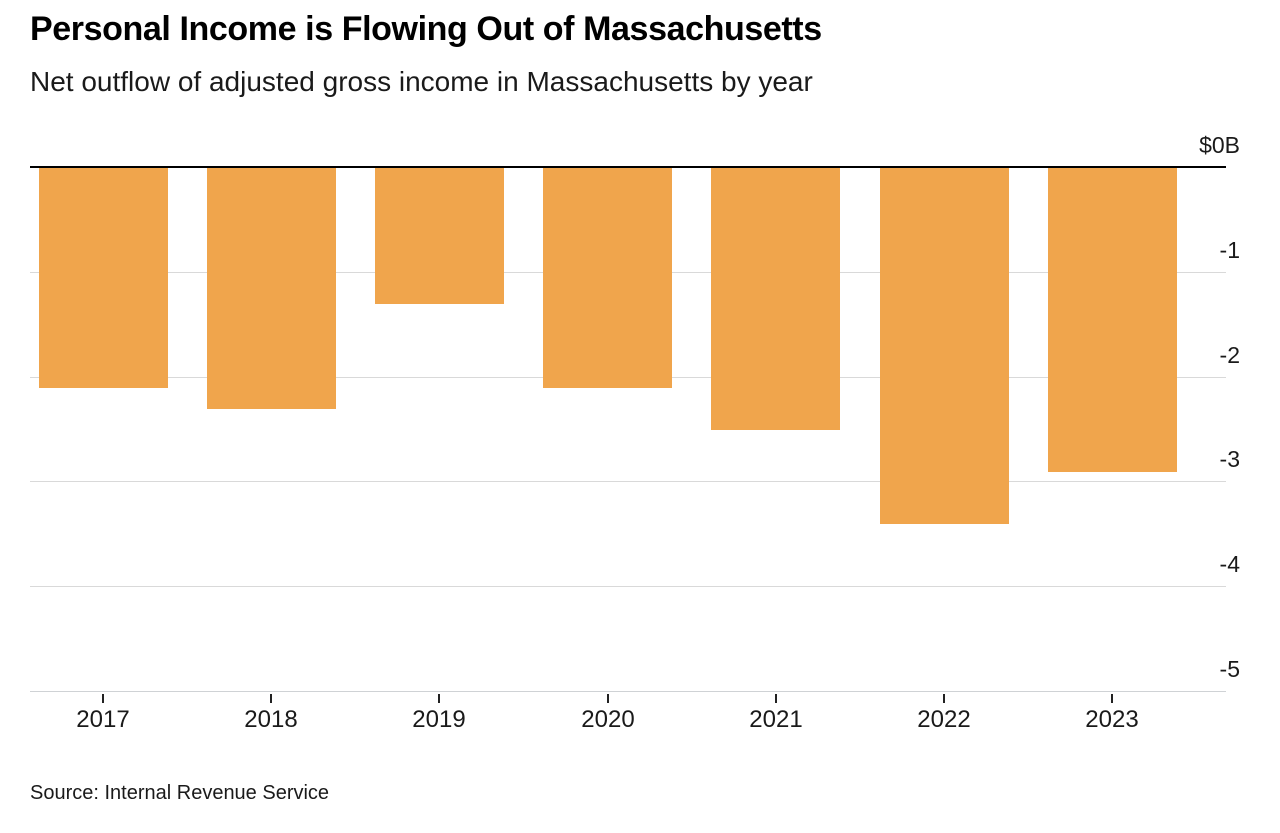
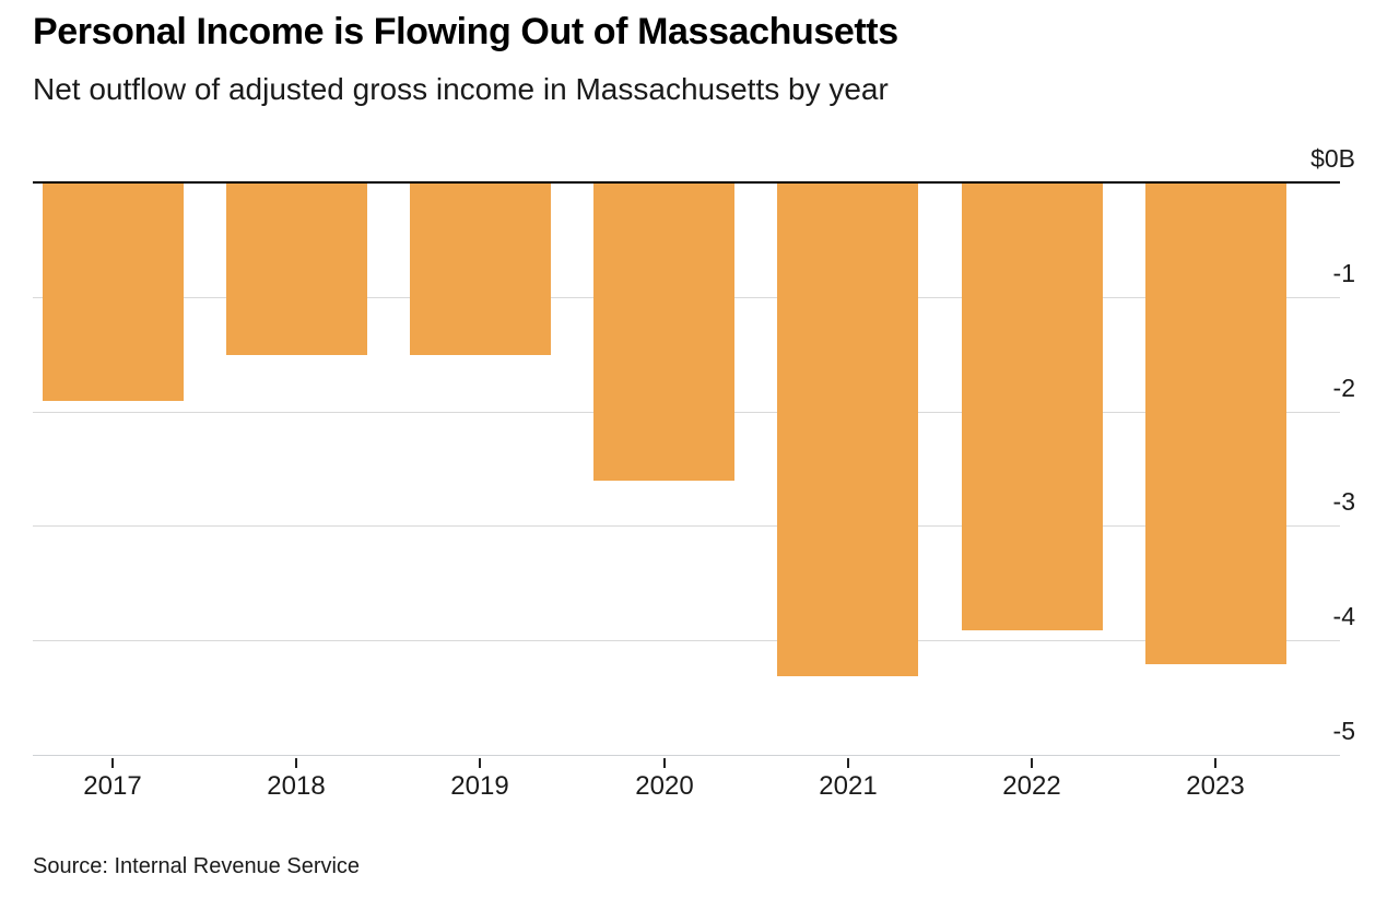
2017: -$2.1B -> -$1.9B
2018: -$2.3B -> -$1.5B
2019: -$1.3B -> -$1.5B
2020: -$2.1B -> -$2.6B
2021: -$2.5B -> -$4.3B
2022: -$3.4B -> -$3.9B
2023: -$2.9B -> -$4.2B
